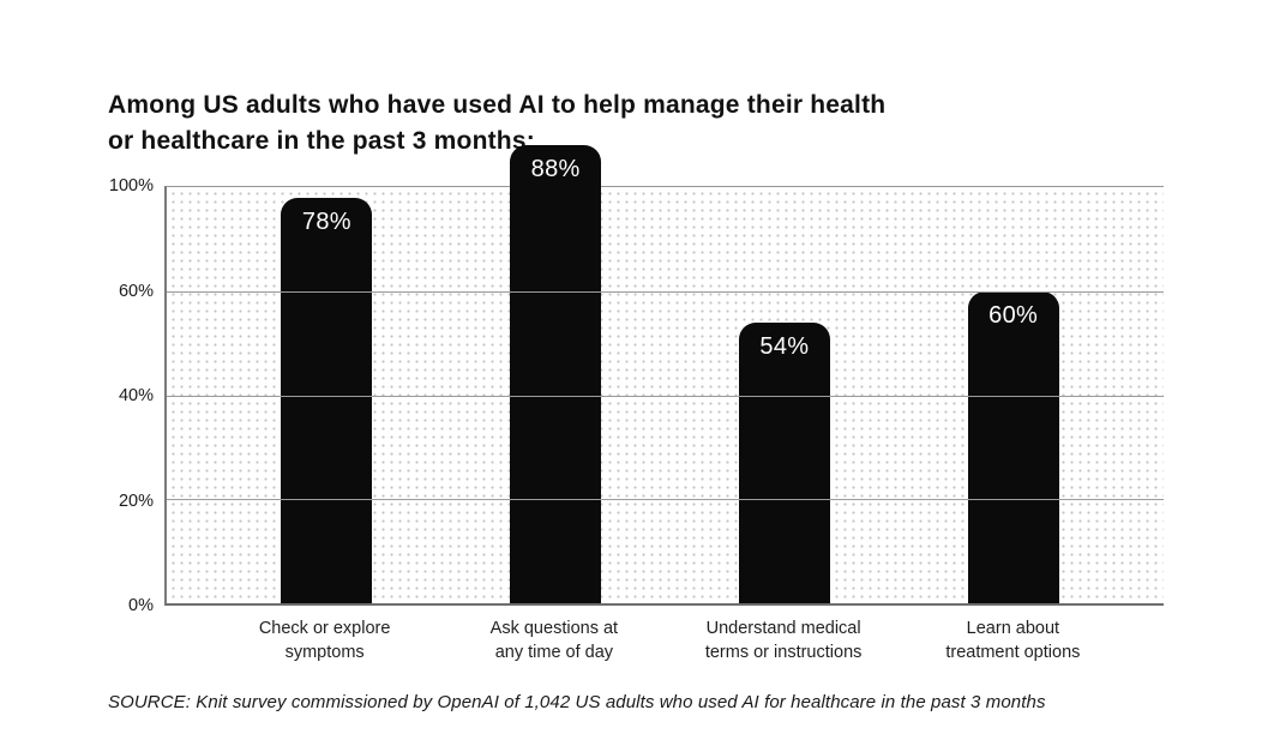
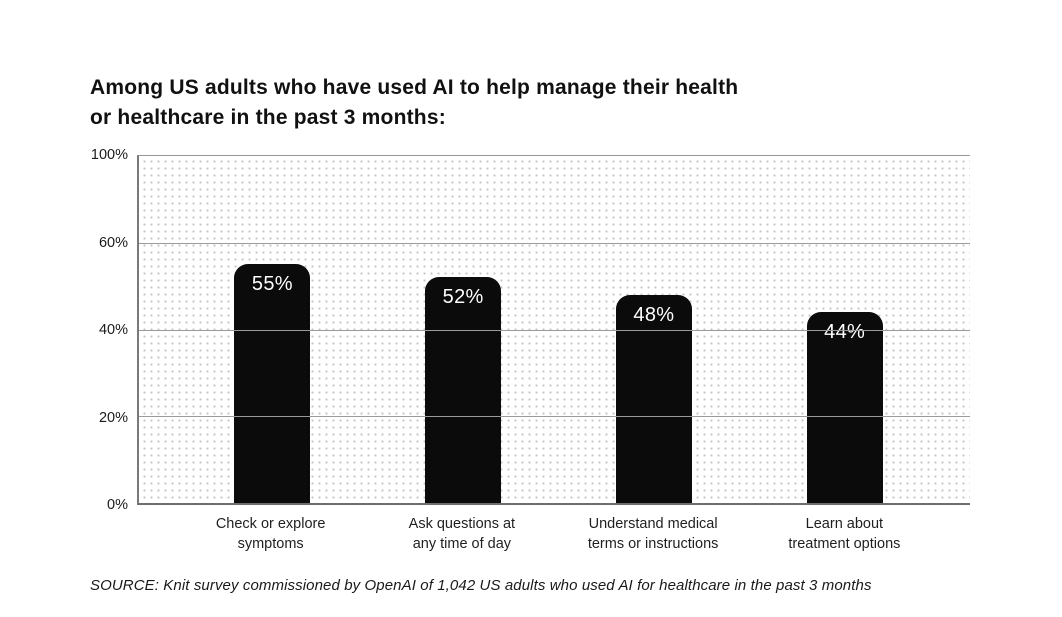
Check or explore symptoms: 78% -> 55%
Ask questions at any time of day: 88% -> 52%
Understand medical terms or instructions: 54% -> 48%
Learn about treatment options: 60% -> 44%
